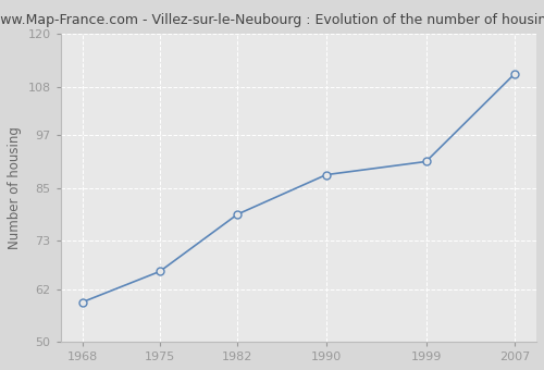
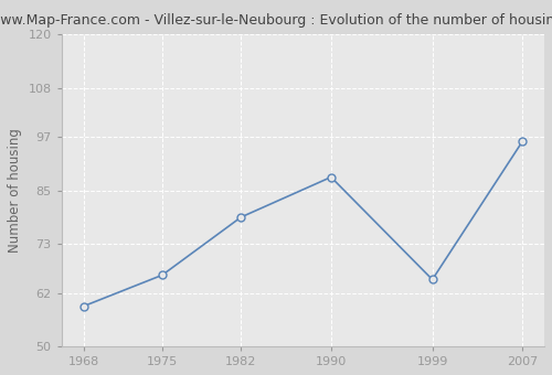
1999: 91 -> 65
2007: 111 -> 96
